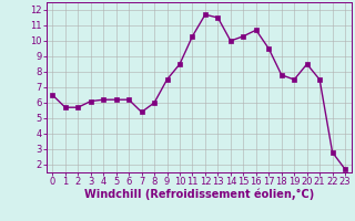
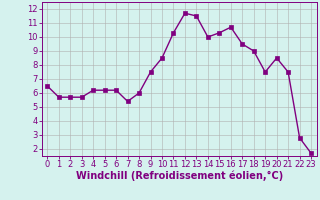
3: 6.1 -> 5.7
18: 7.8 -> 9.0
